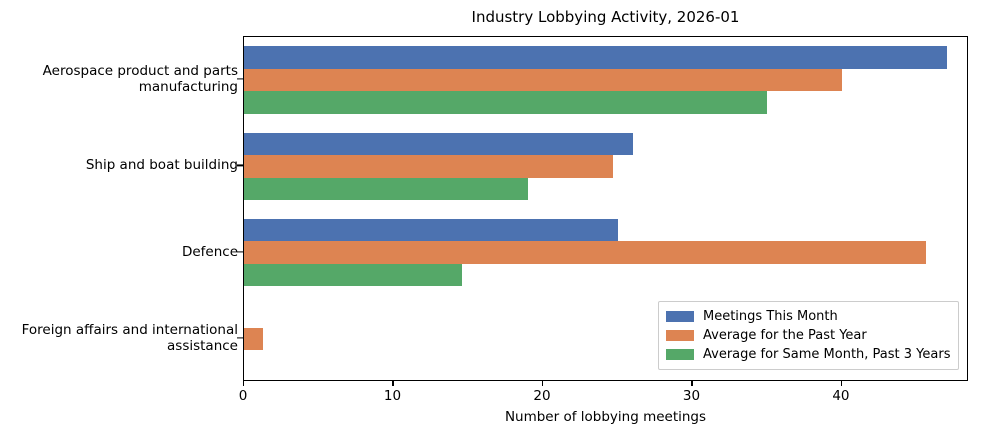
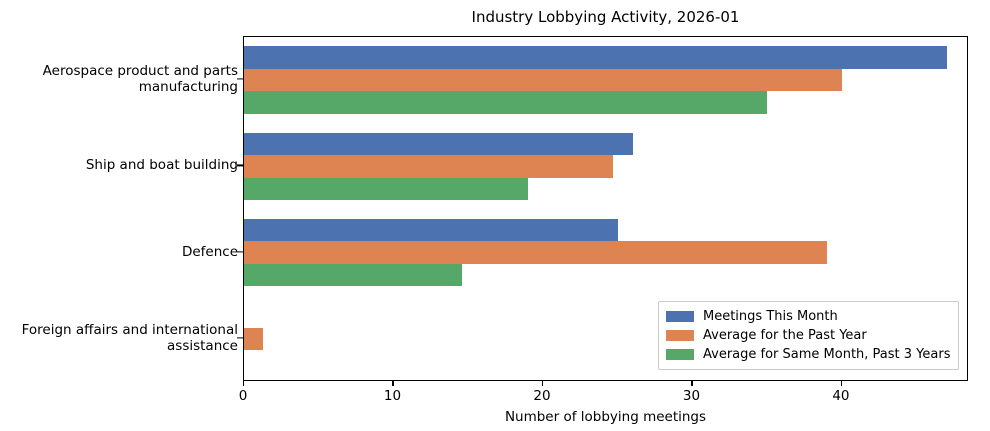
Average for the Past Year/Defence: 45.6 -> 39.0
